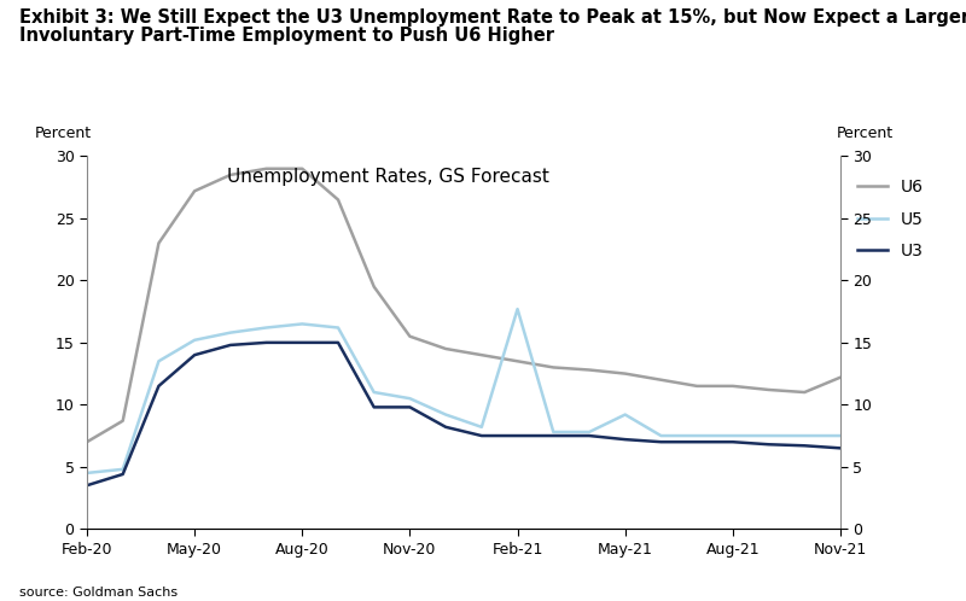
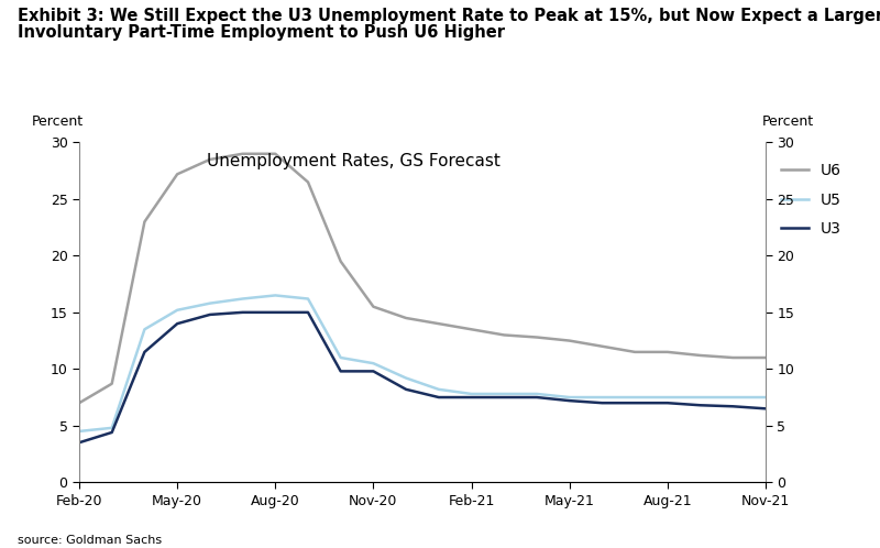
U5/Feb-21: 17.7 -> 7.8
U5/May-21: 9.2 -> 7.5
U6/Nov-21: 12.2 -> 11.0
